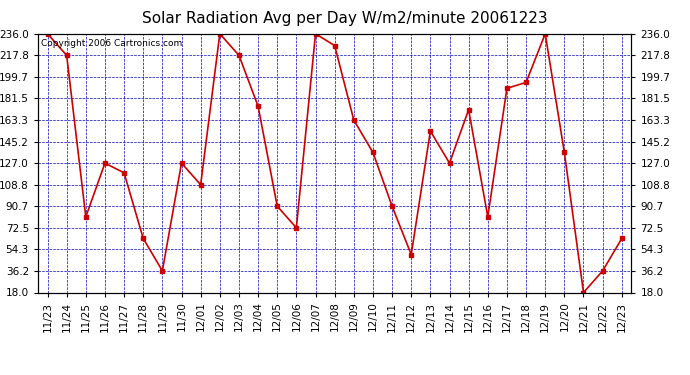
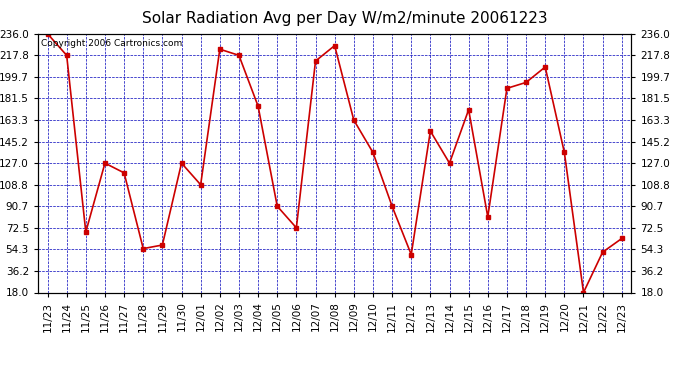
11/25: 82 -> 69
11/28: 64 -> 55
11/29: 36 -> 58
12/02: 236 -> 223
12/07: 236 -> 213
12/19: 236 -> 208
12/22: 36 -> 52
